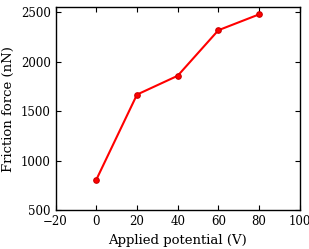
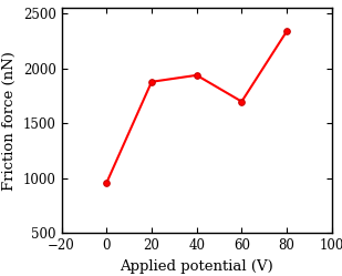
0: 810 -> 960
20: 1670 -> 1880
40: 1860 -> 1940
60: 2320 -> 1700
80: 2480 -> 2340
